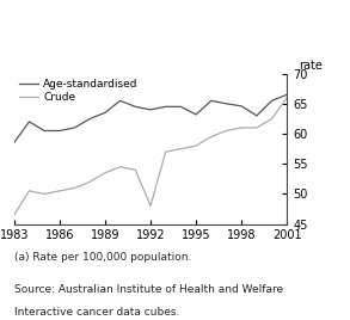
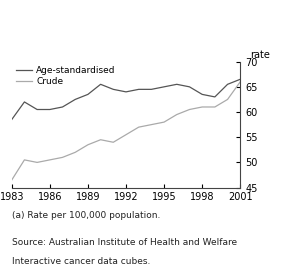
Crude/1992: 48.0 -> 55.5
Age-standardised/1995: 63.2 -> 65.0
Age-standardised/1998: 64.6 -> 63.5
